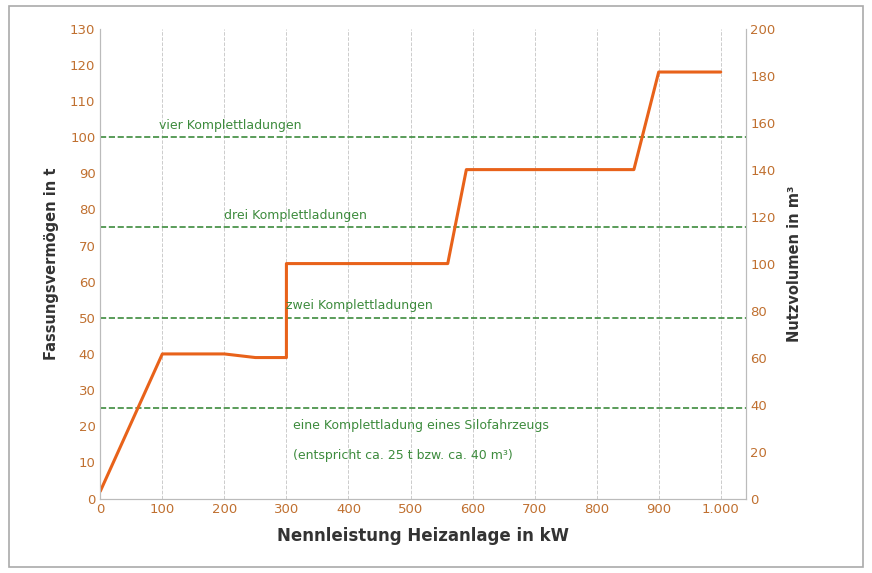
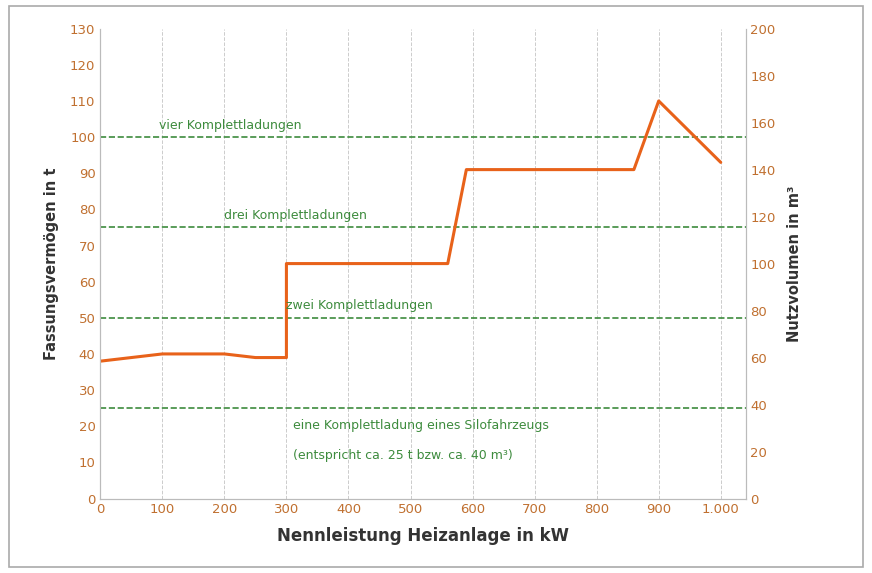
0: 2 -> 38
900: 118 -> 110
1.000: 118 -> 93
